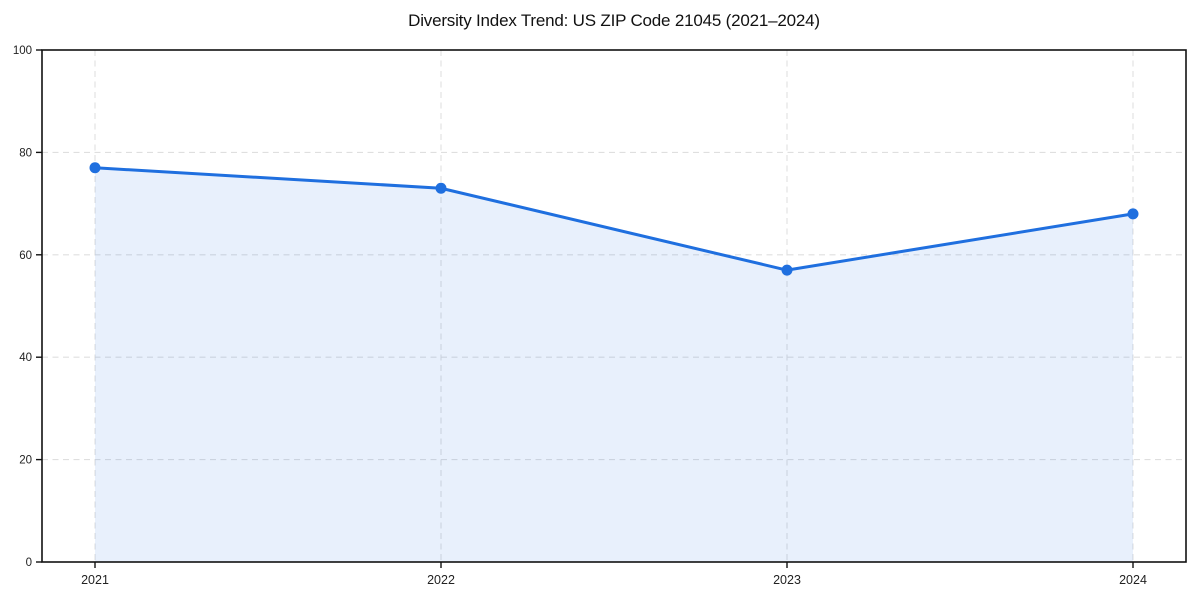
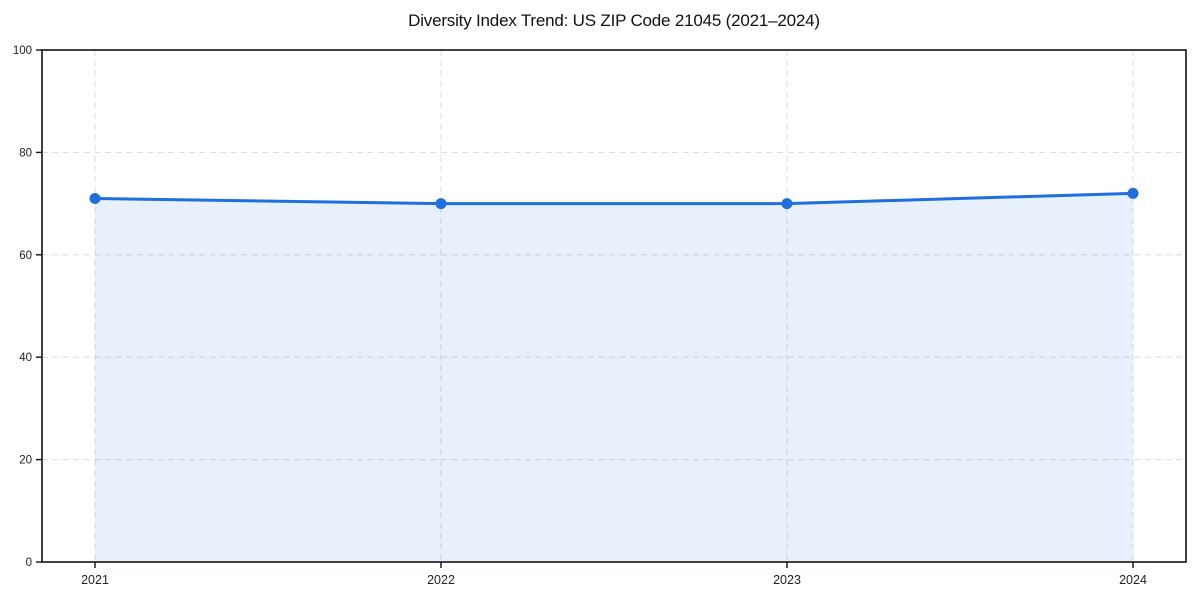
2021: 77 -> 71
2022: 73 -> 70
2023: 57 -> 70
2024: 68 -> 72
